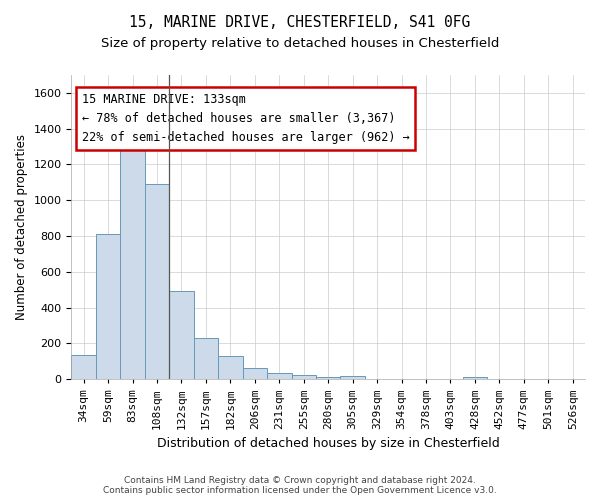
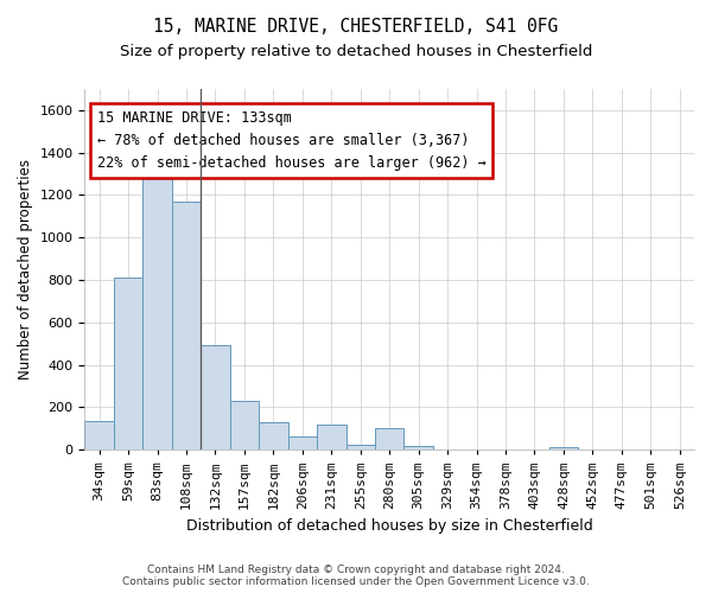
108sqm: 1090 -> 1170
231sqm: 40 -> 120
280sqm: 10 -> 100
